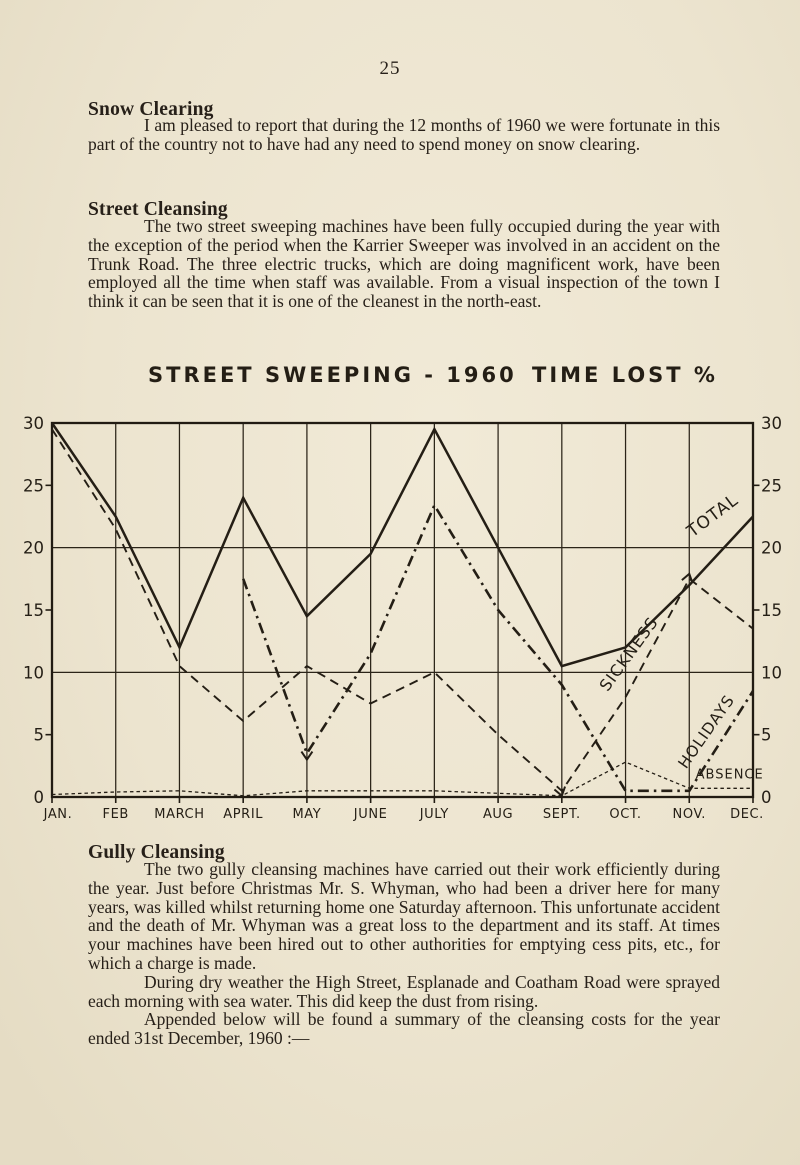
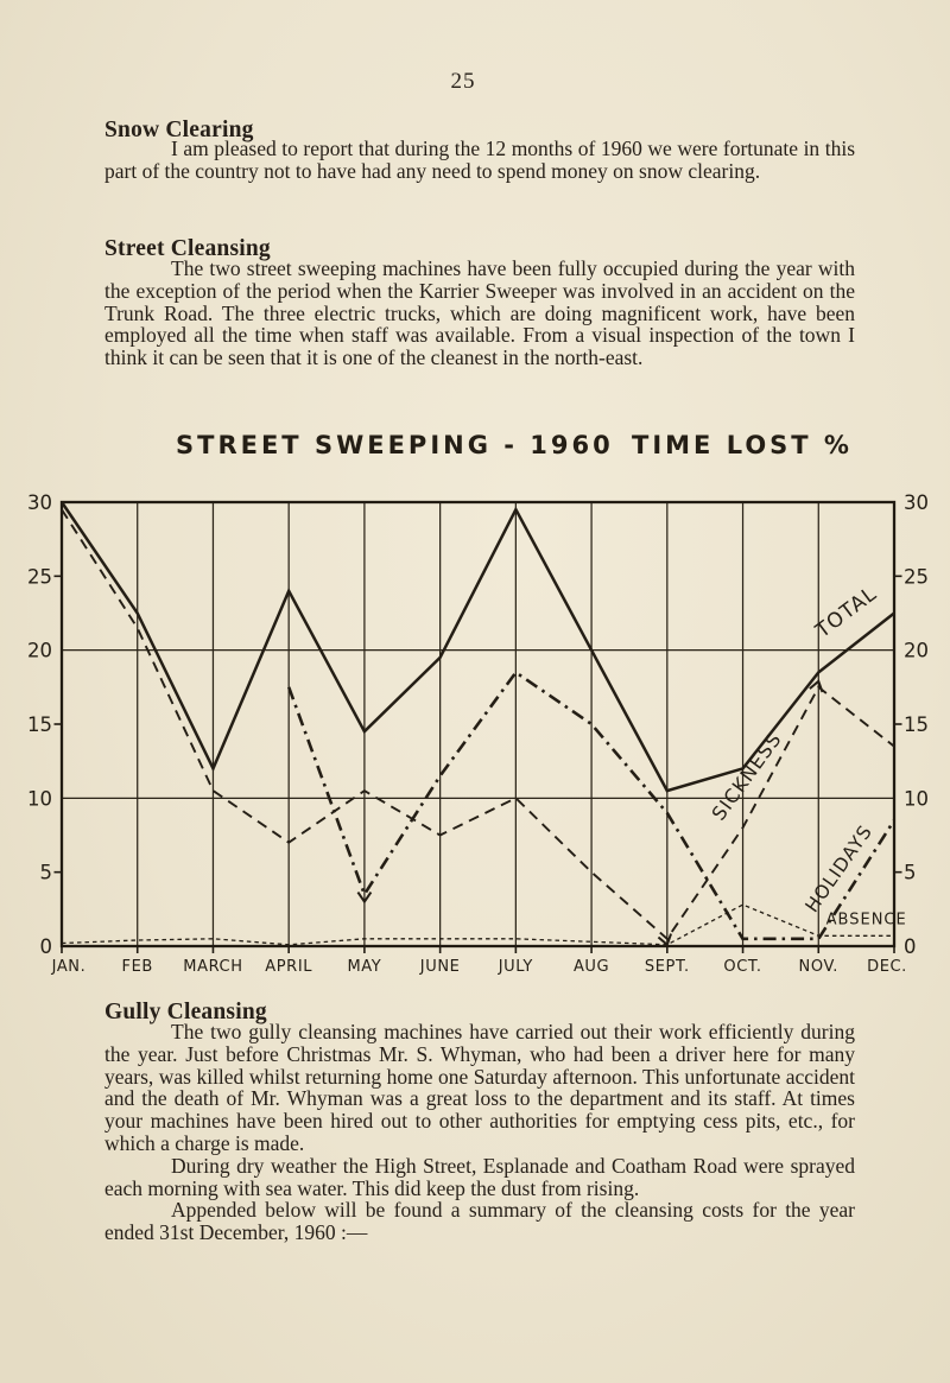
SICKNESS/APRIL: 6.1 -> 7.0
HOLIDAYS/JULY: 23.4 -> 18.5
TOTAL/NOV.: 17.0 -> 18.5
